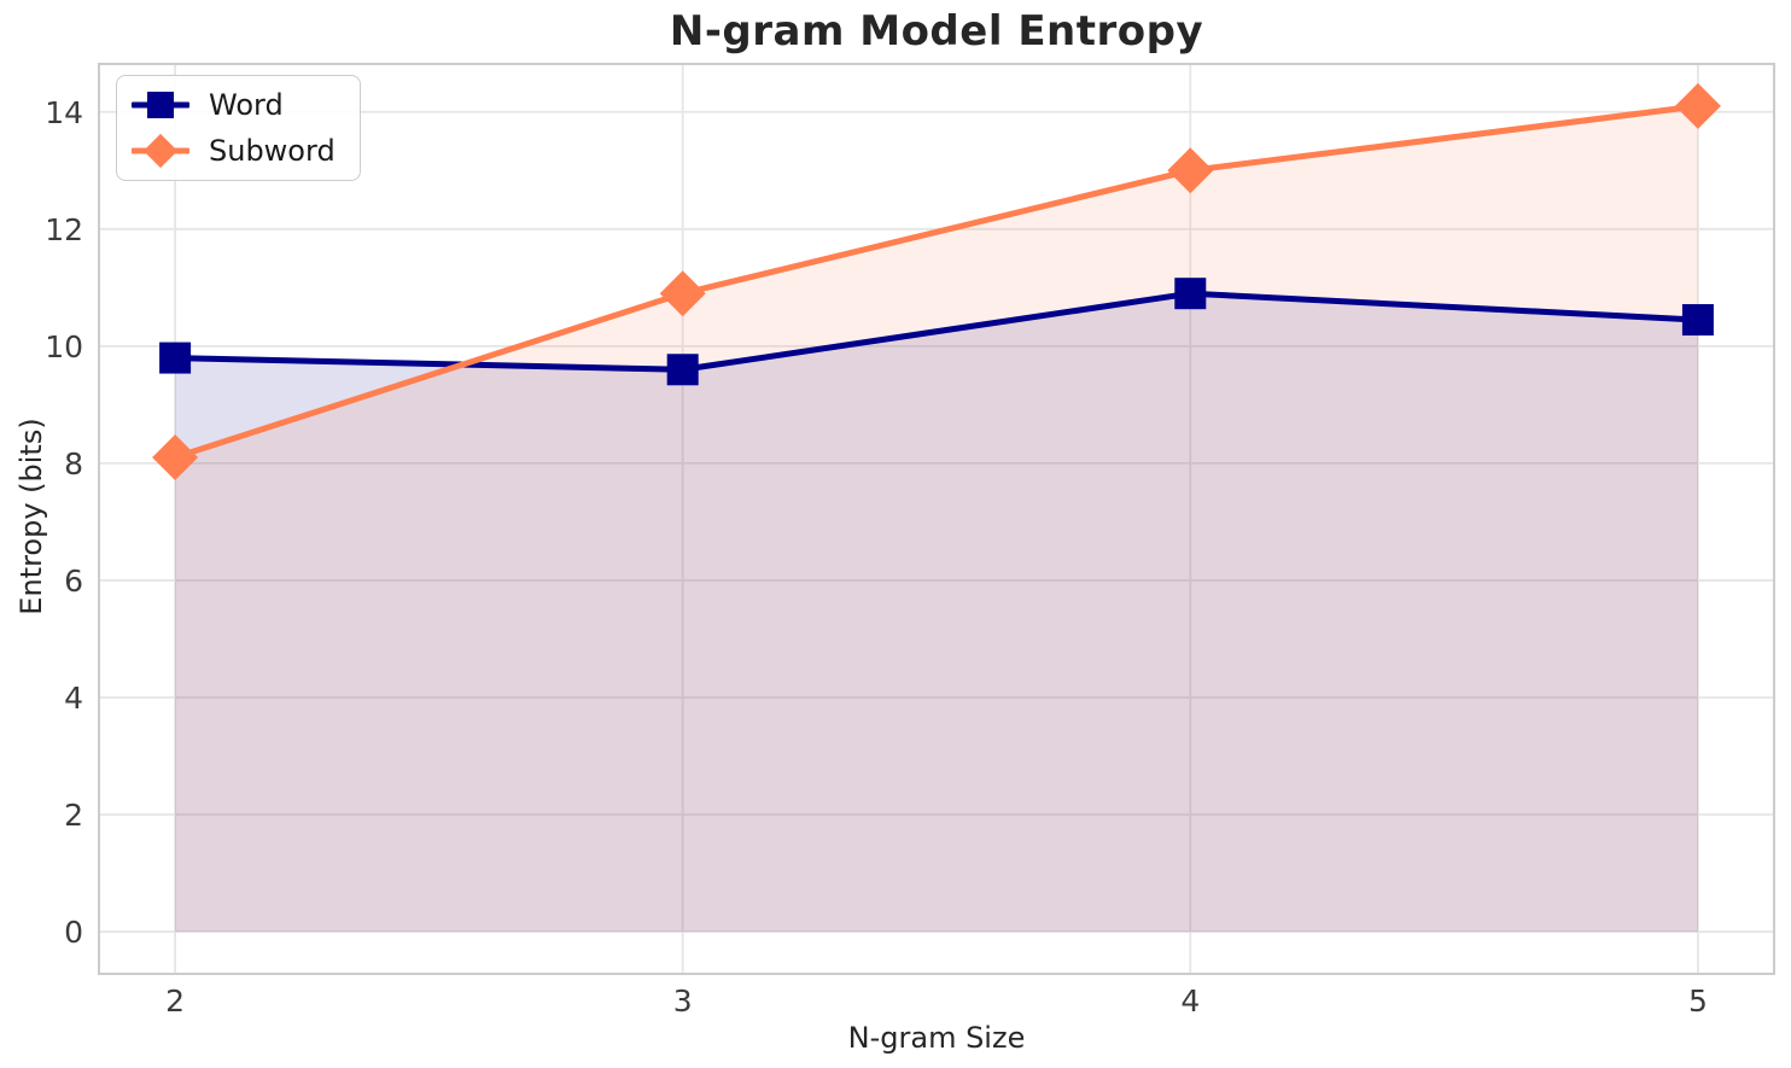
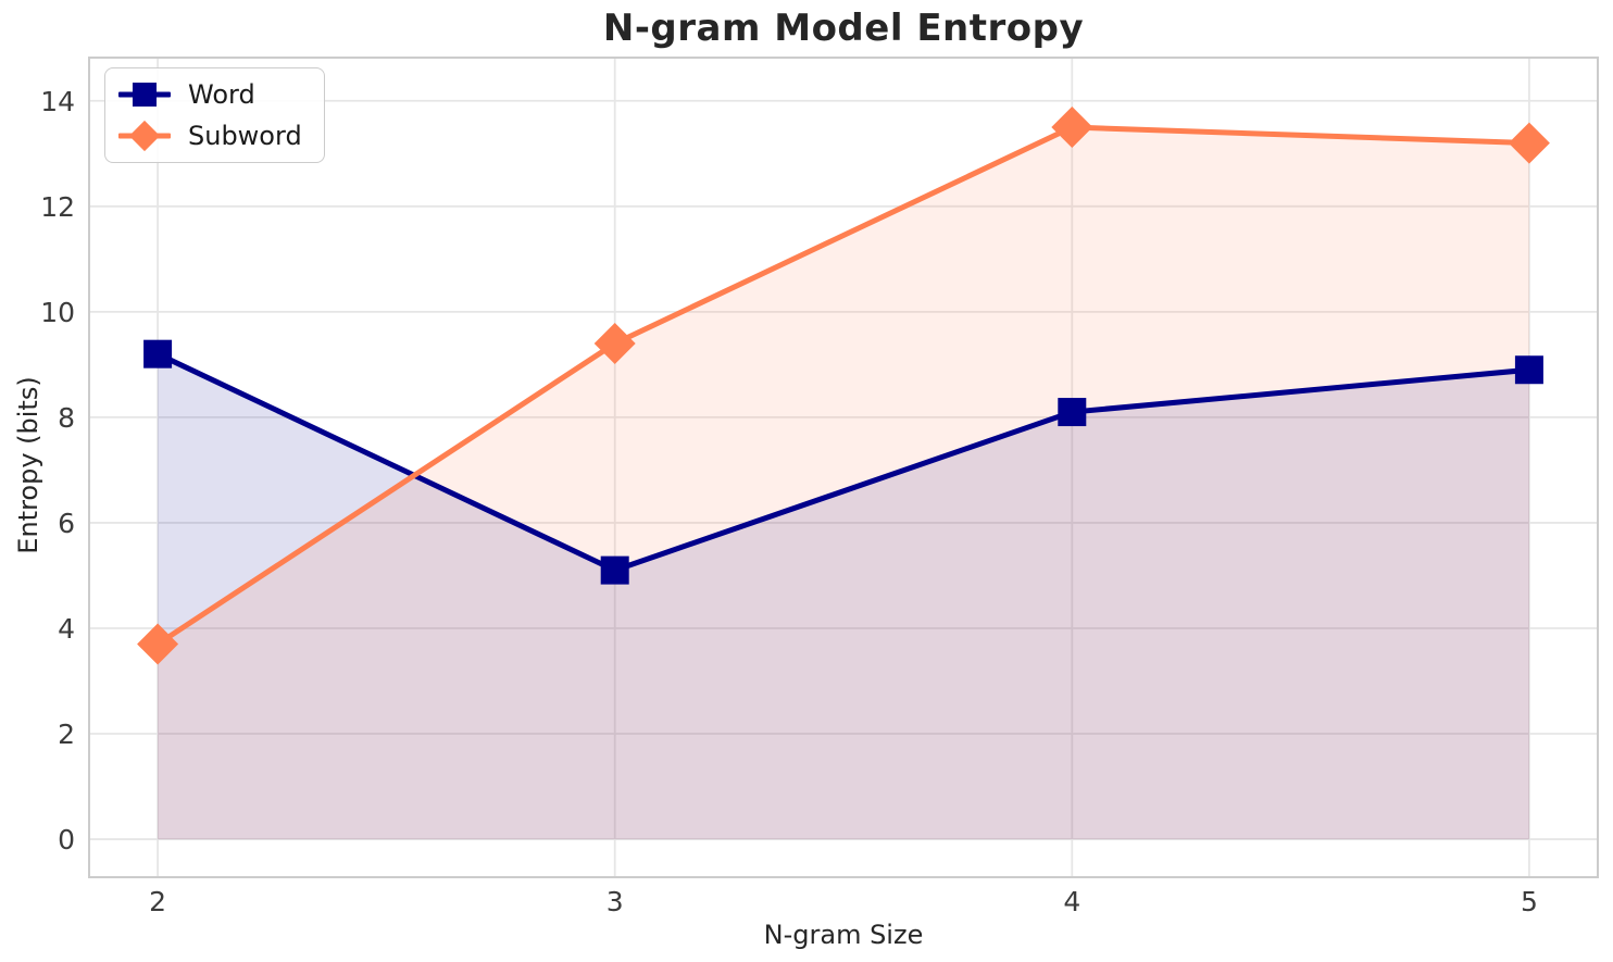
Word/2: 9.8 -> 9.2
Subword/2: 8.1 -> 3.7
Word/3: 9.6 -> 5.1
Subword/3: 10.9 -> 9.4
Word/4: 10.9 -> 8.1
Subword/4: 13.0 -> 13.5
Word/5: 10.4 -> 8.9
Subword/5: 14.1 -> 13.2
